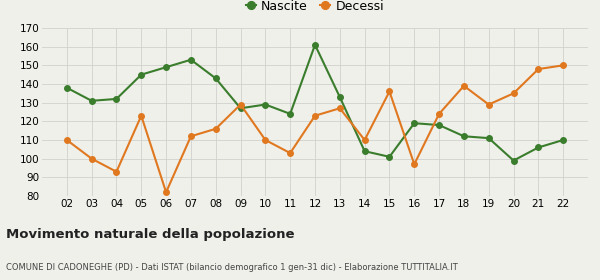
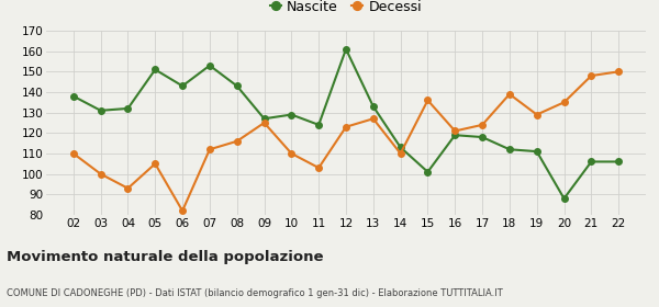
Nascite/05: 145 -> 151
Decessi/05: 123 -> 105
Nascite/06: 149 -> 143
Decessi/09: 129 -> 125
Nascite/14: 104 -> 113
Decessi/16: 97 -> 121
Nascite/20: 99 -> 88
Nascite/22: 110 -> 106
